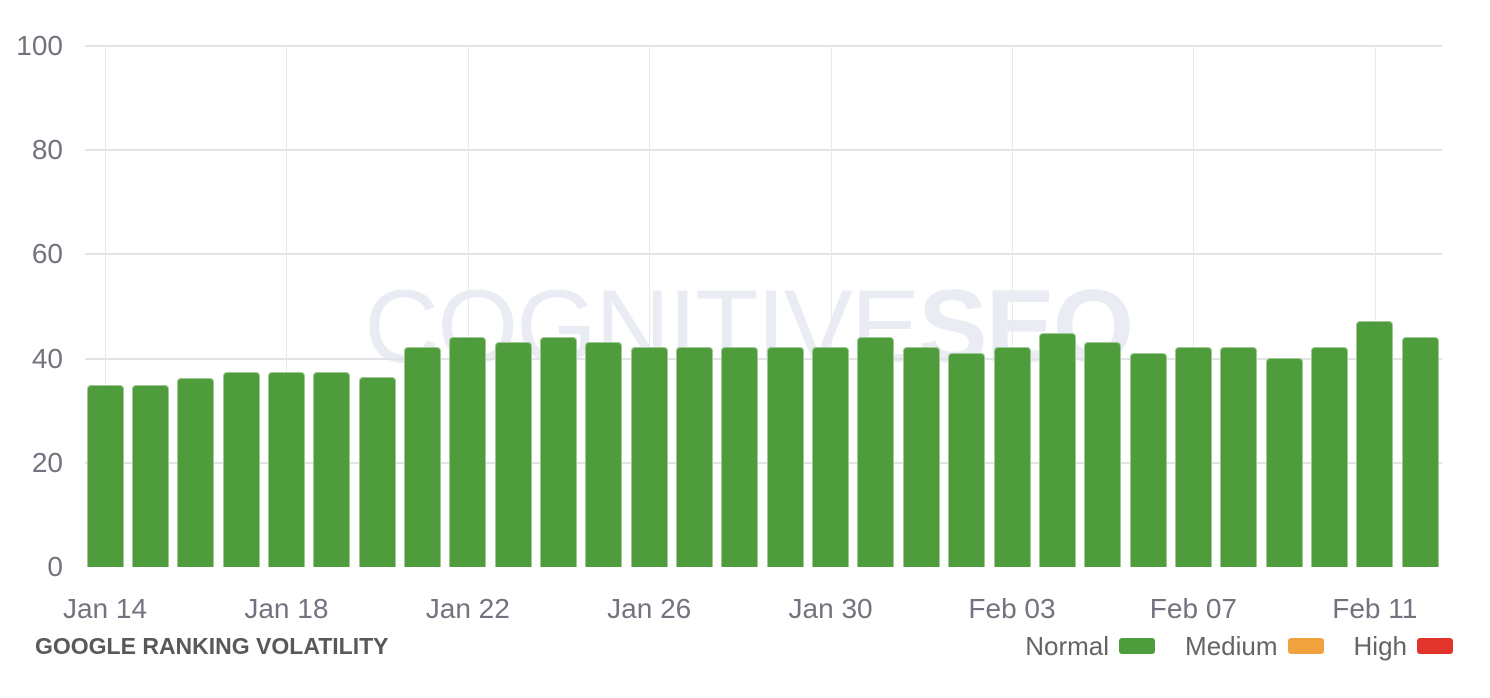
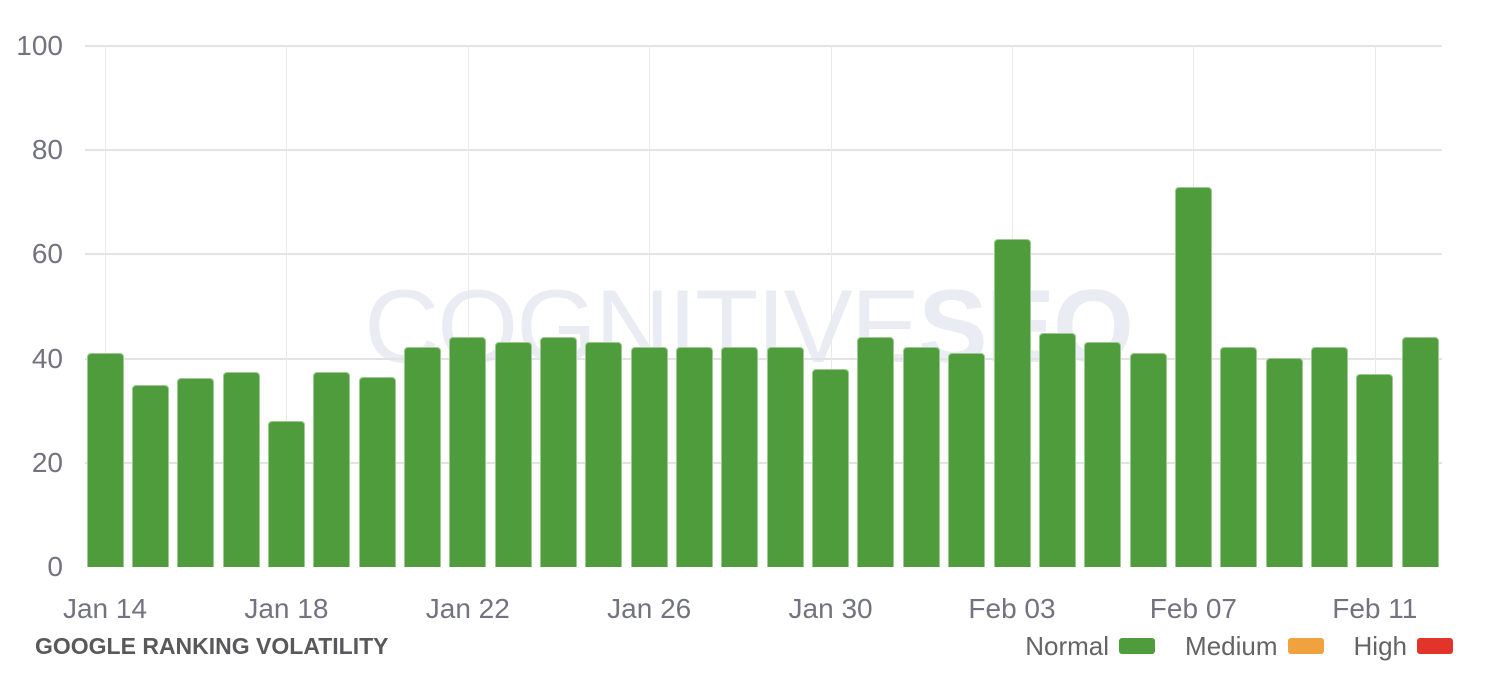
Jan 14: 35 -> 41
Jan 18: 38 -> 28
Jan 30: 42 -> 38
Feb 03: 42 -> 63
Feb 07: 42 -> 73
Feb 11: 47 -> 37
